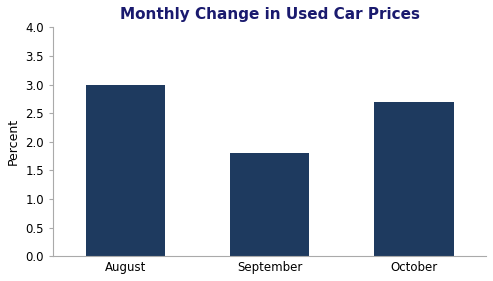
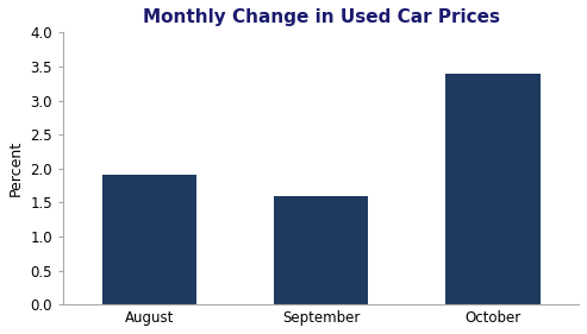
August: 3.0 -> 1.9
September: 1.8 -> 1.6
October: 2.7 -> 3.4
